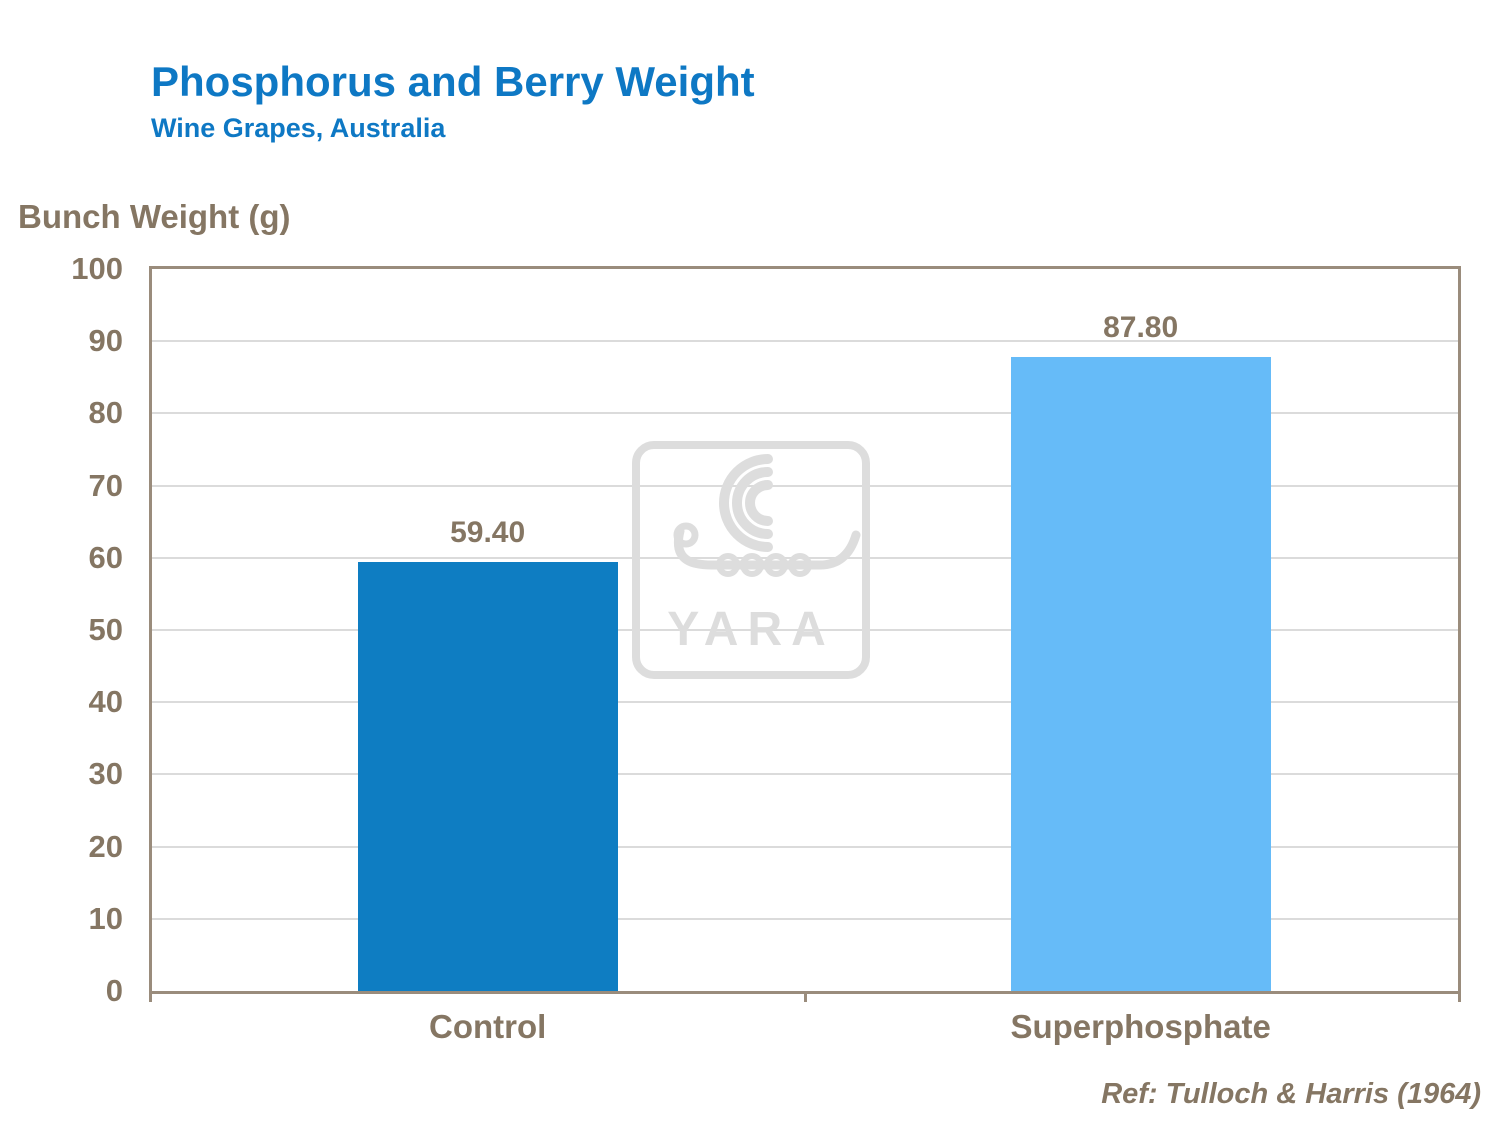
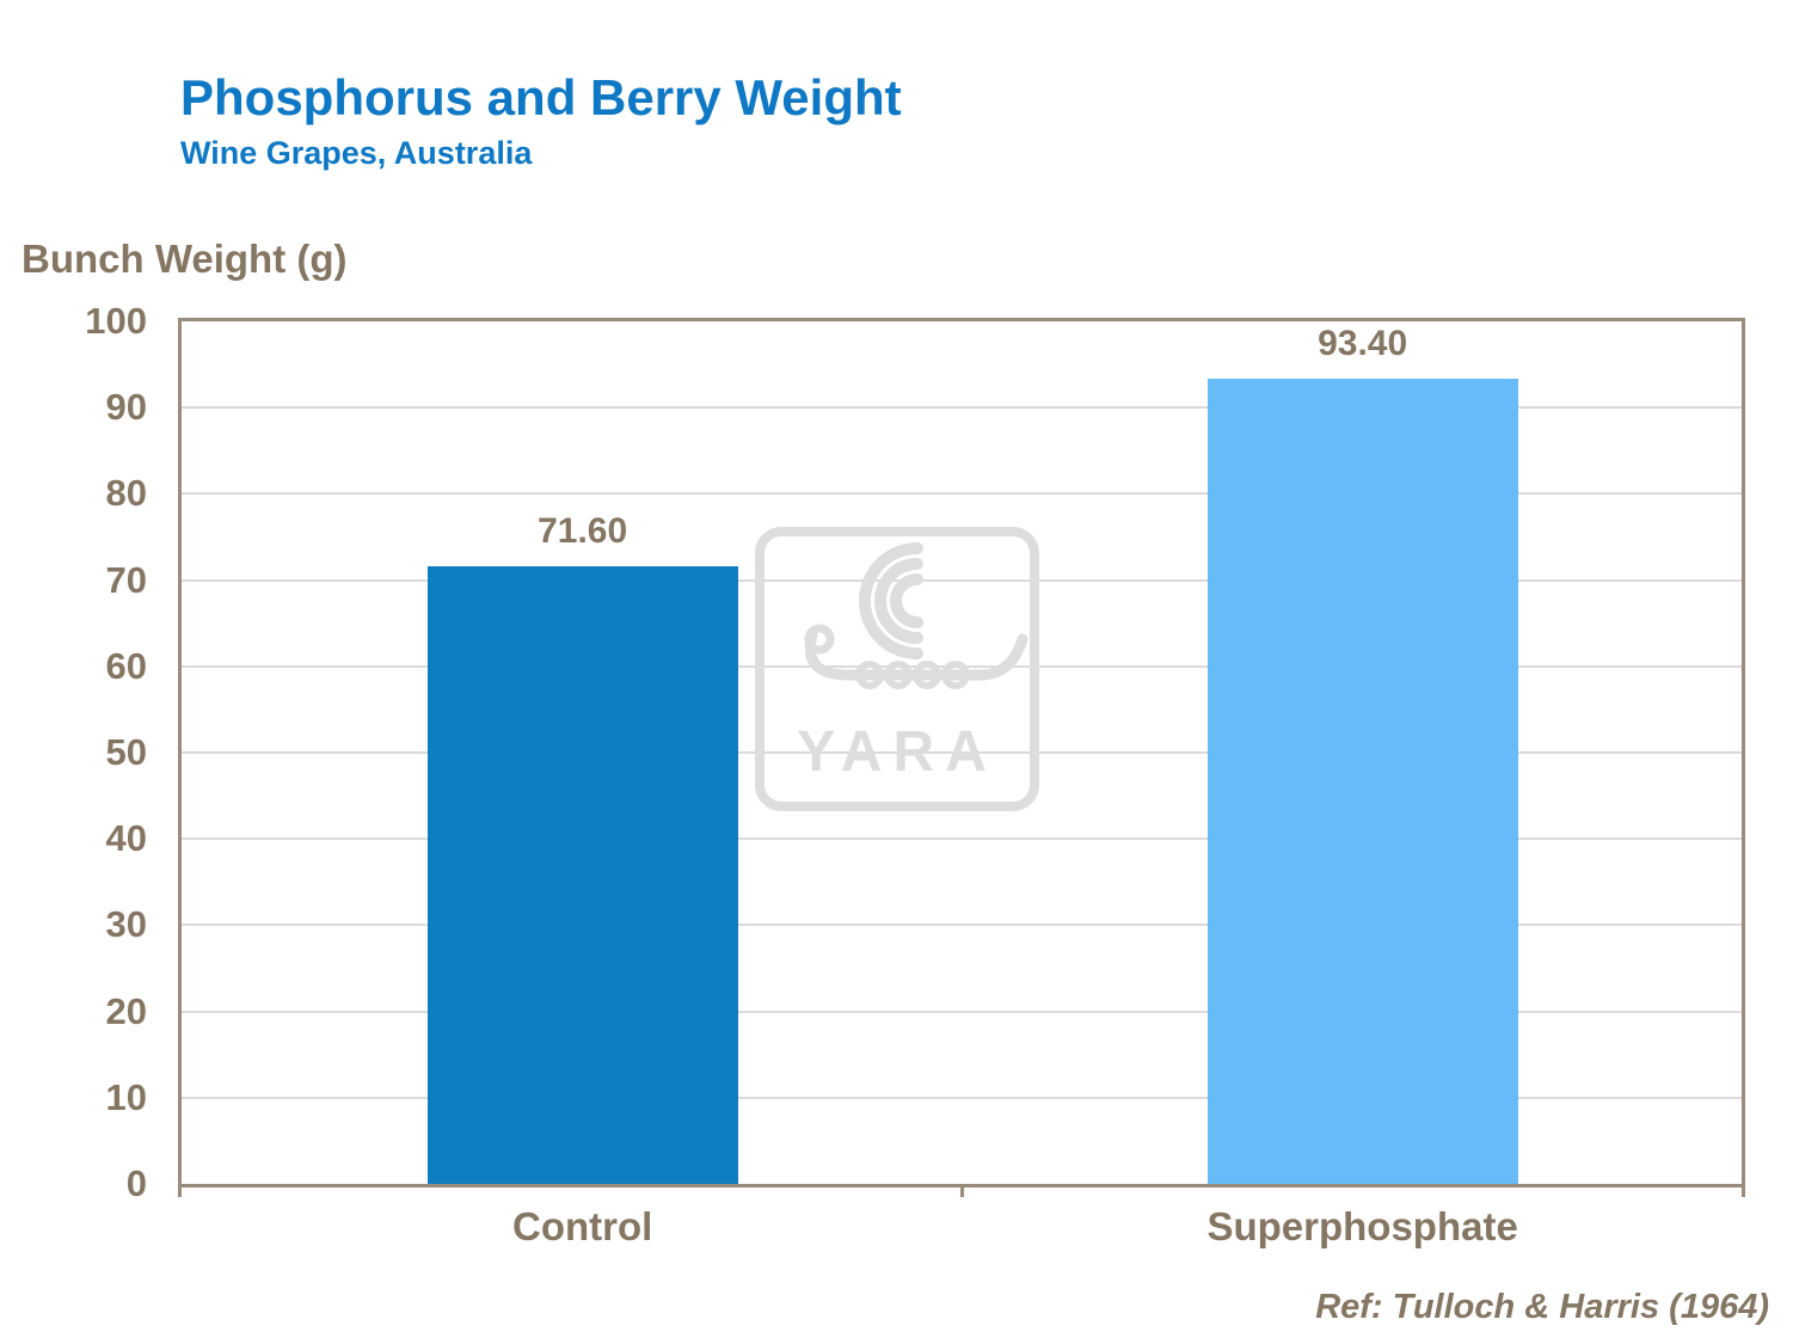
Control: 59.40 -> 71.60
Superphosphate: 87.80 -> 93.40
